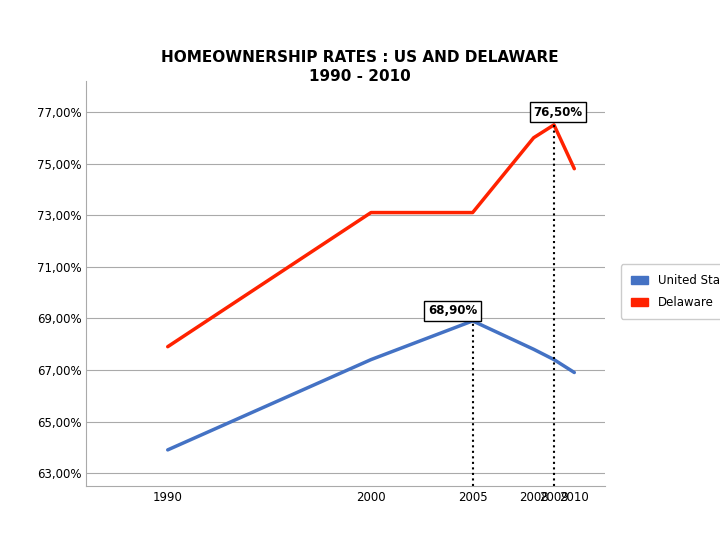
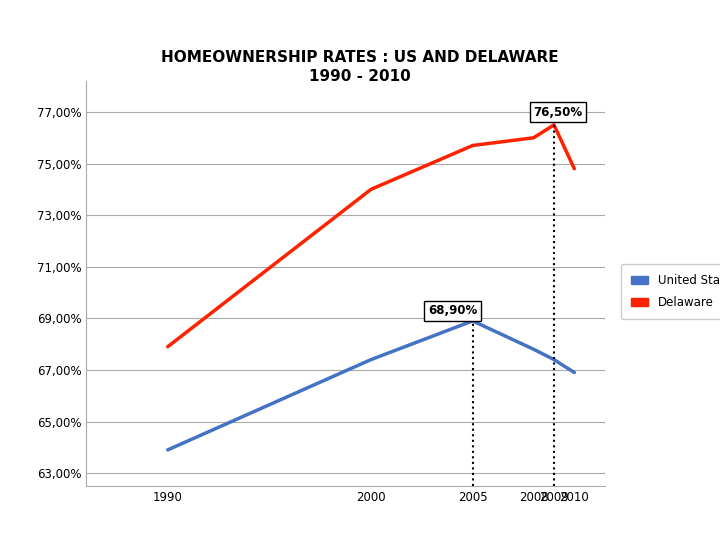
Delaware/2000: 73,1% -> 74,0%
Delaware/2005: 73,1% -> 75,7%
